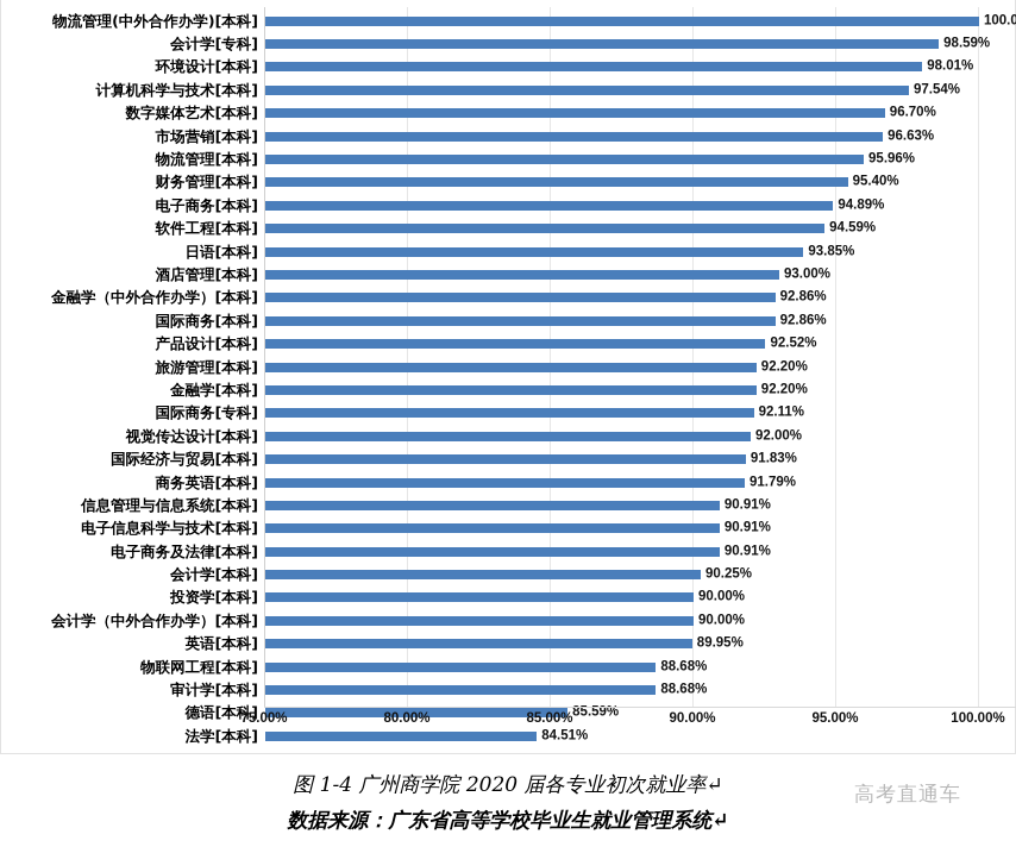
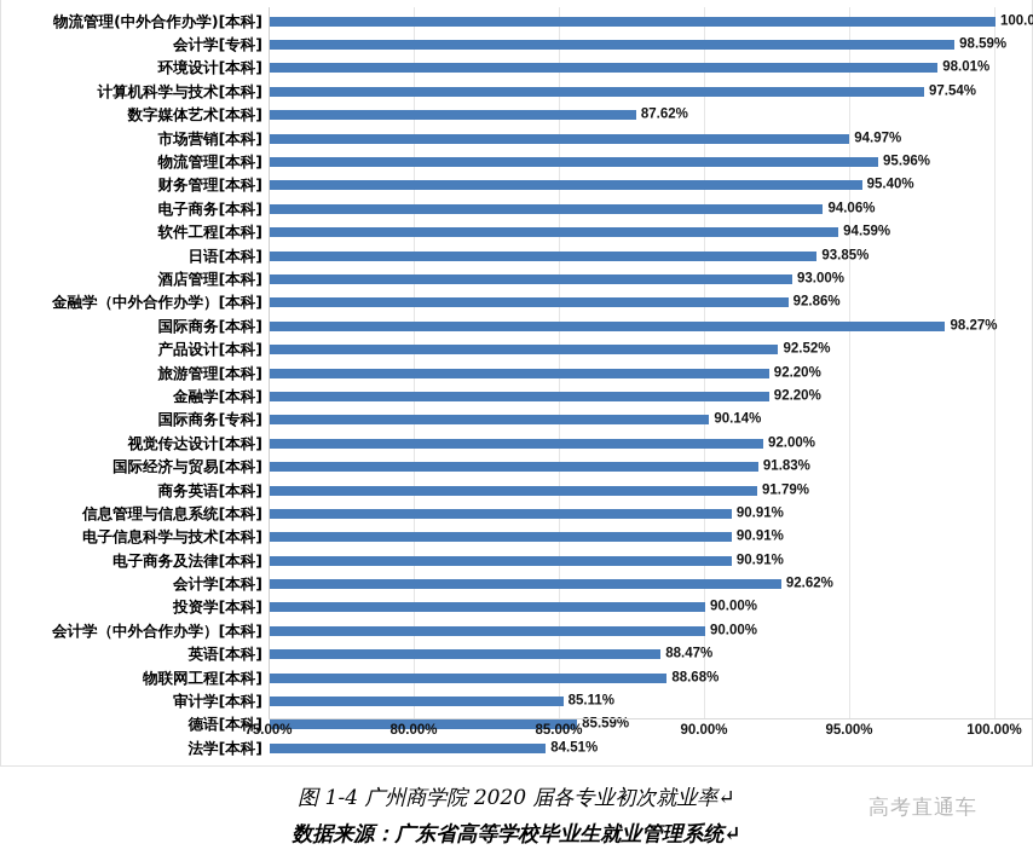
数字媒体艺术[本科]: 96.70% -> 87.62%
市场营销[本科]: 96.63% -> 94.97%
电子商务[本科]: 94.89% -> 94.06%
国际商务[本科]: 92.86% -> 98.27%
国际商务[专科]: 92.11% -> 90.14%
会计学[本科]: 90.25% -> 92.62%
英语[本科]: 89.95% -> 88.47%
审计学[本科]: 88.68% -> 85.11%
